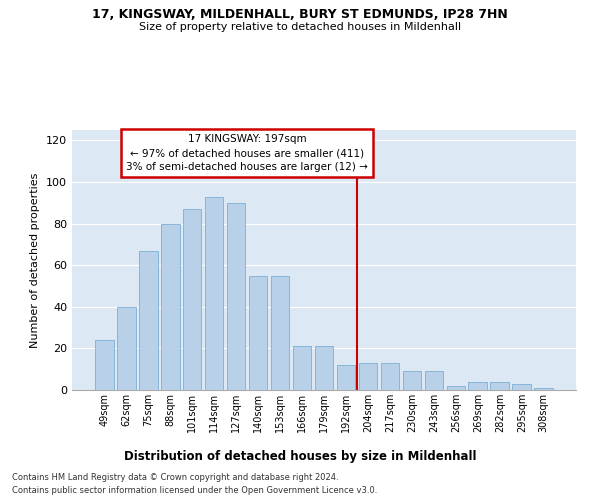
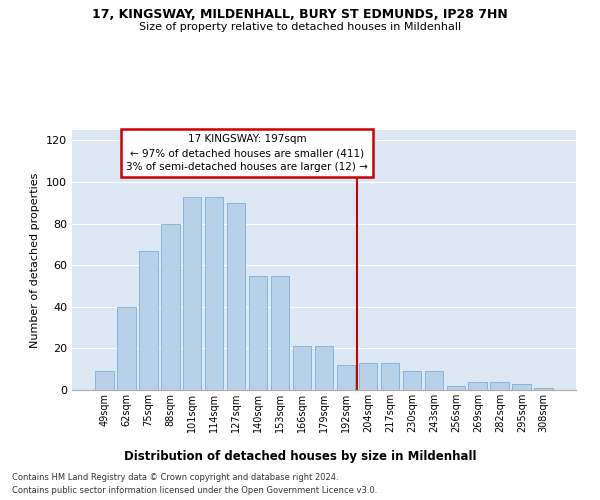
49sqm: 24 -> 9
101sqm: 87 -> 93
